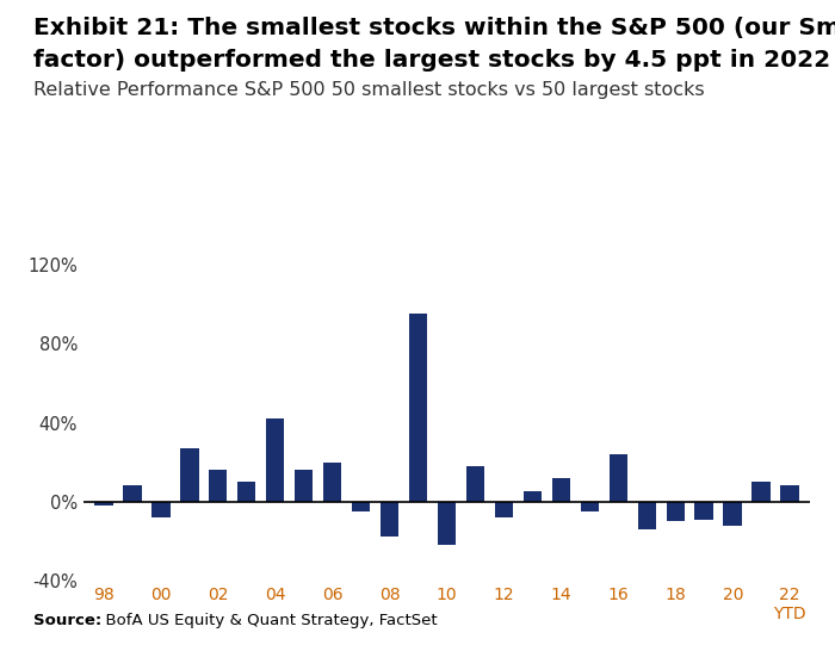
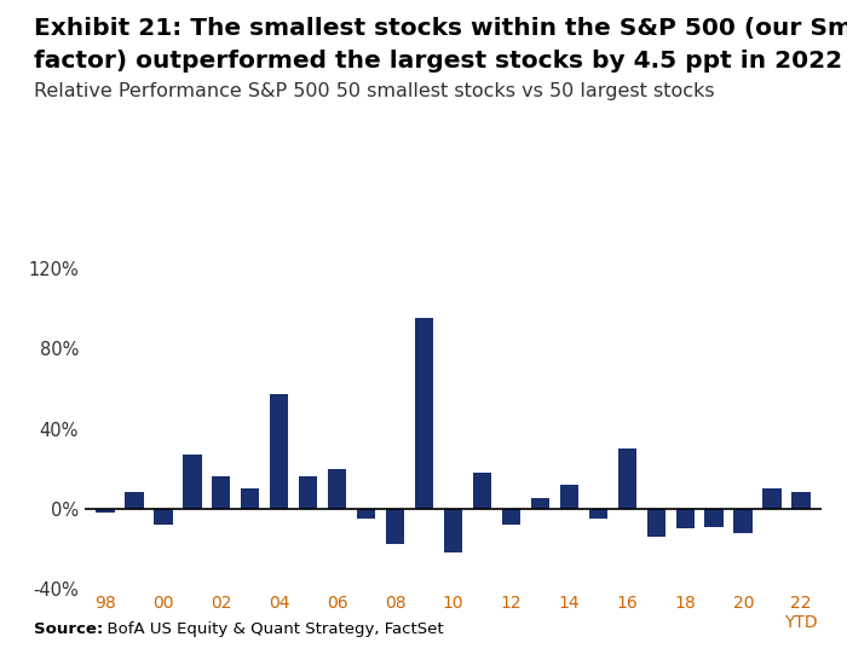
04: 42% -> 57%
16: 24% -> 30%
